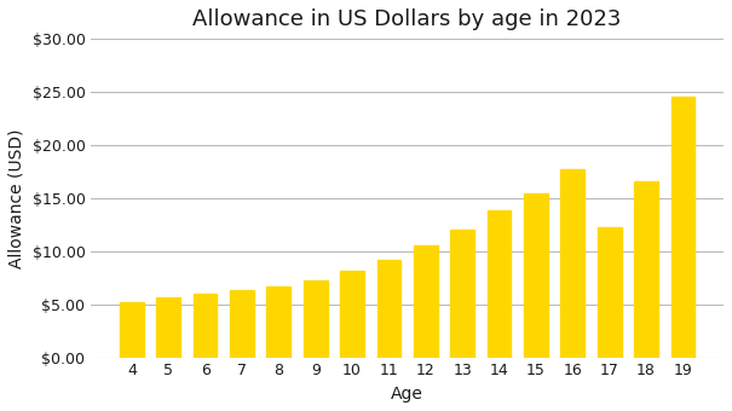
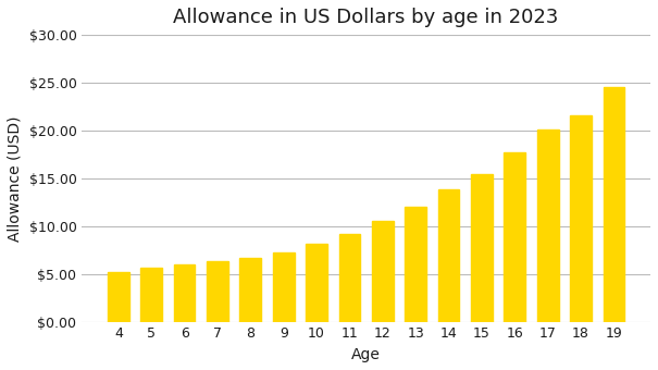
17: $12.2 -> $20.1
18: $16.6 -> $21.6
